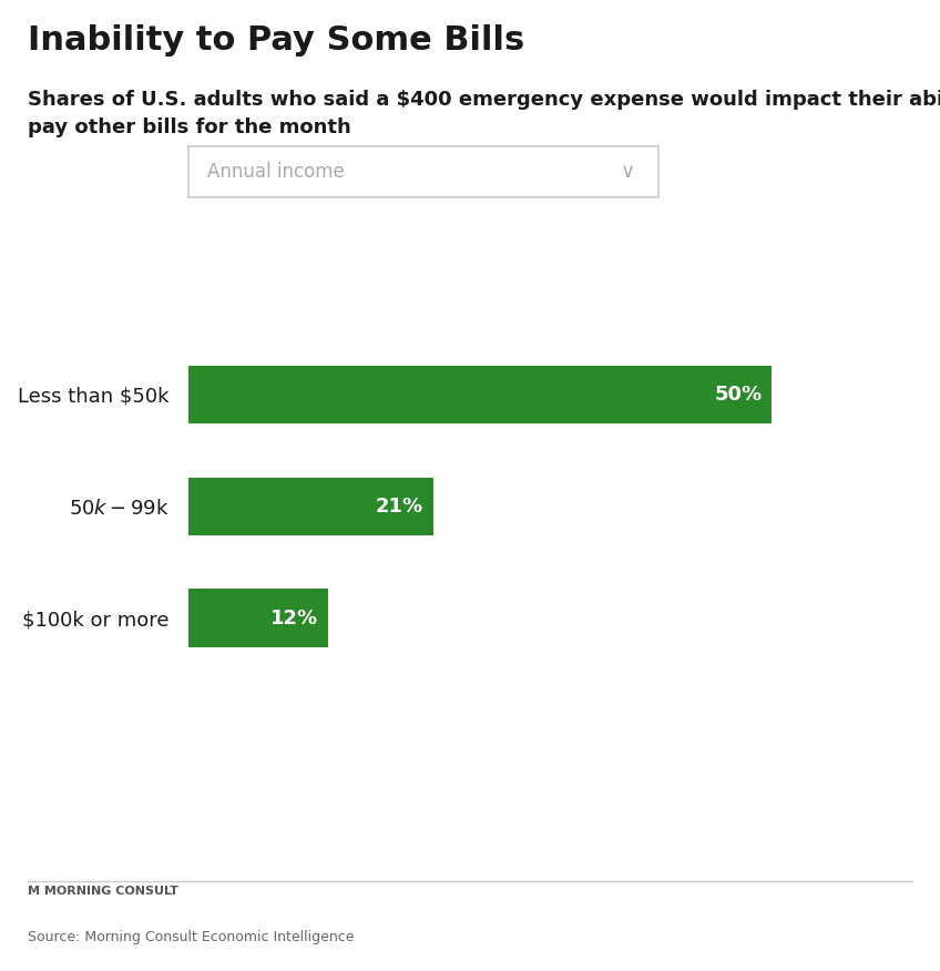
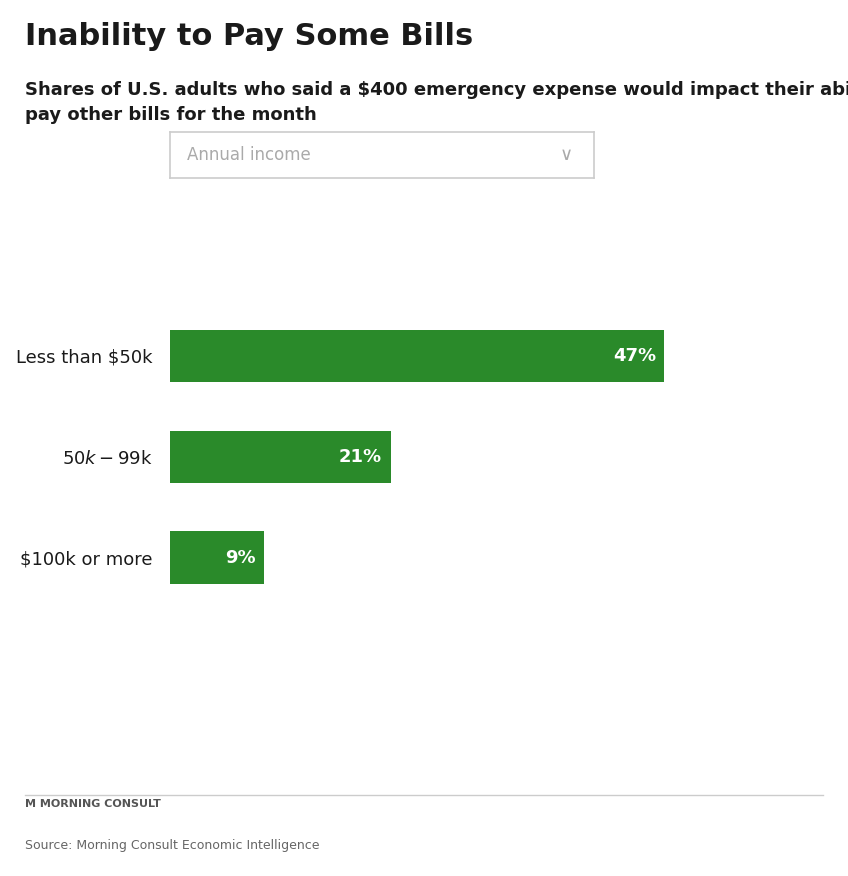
Less than $50k: 50% -> 47%
$100k or more: 12% -> 9%
